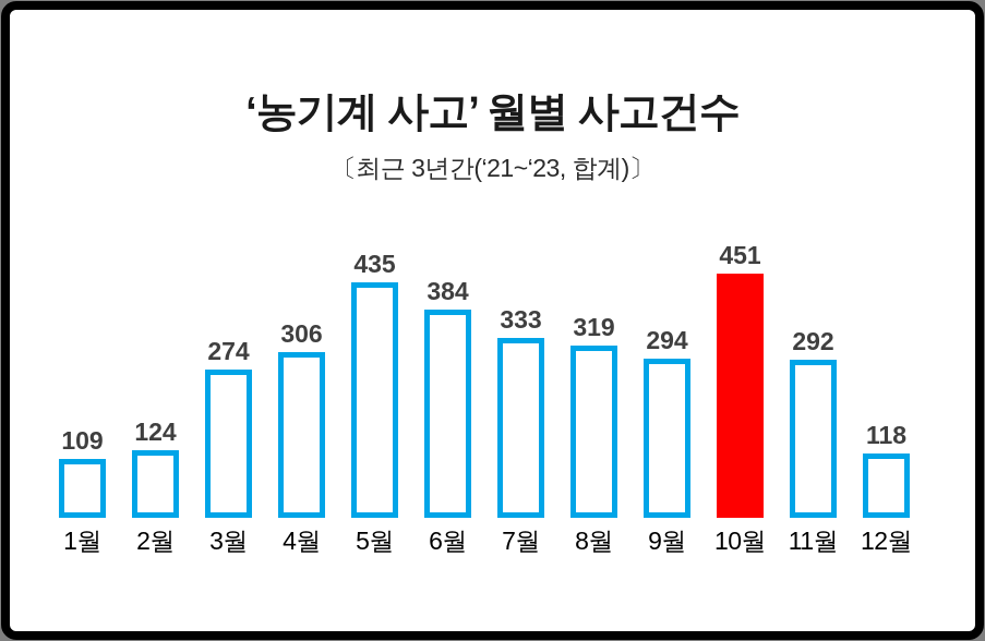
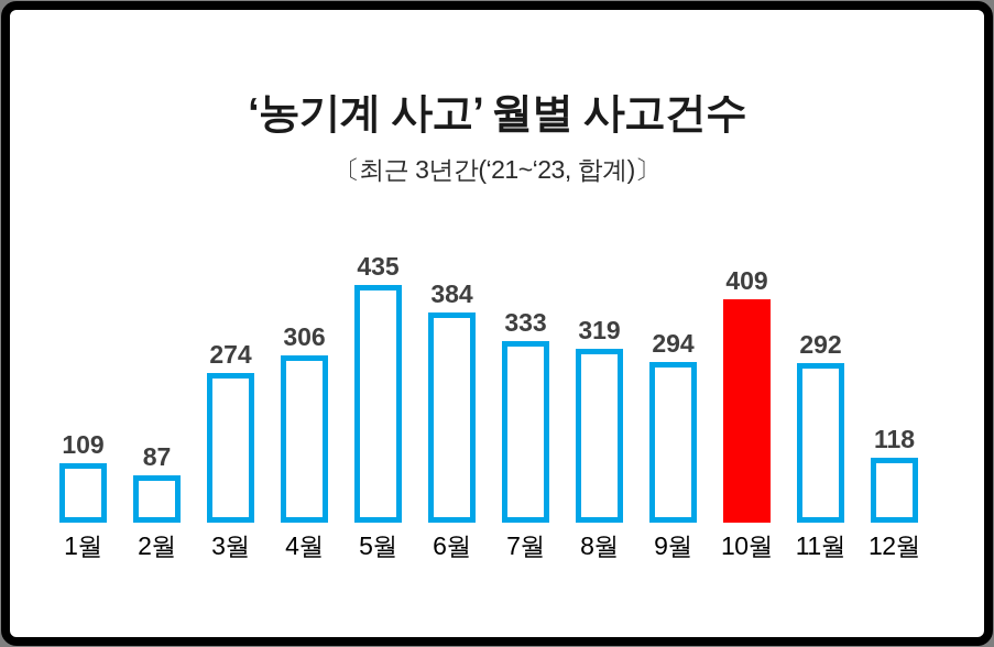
2월: 124 -> 87
10월: 451 -> 409
